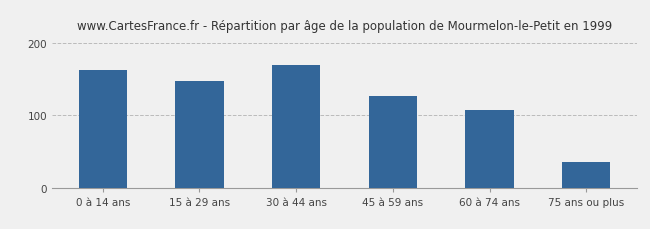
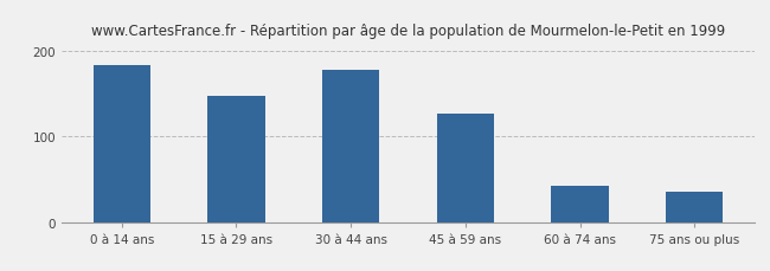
0 à 14 ans: 163 -> 184
30 à 44 ans: 170 -> 178
60 à 74 ans: 107 -> 42
